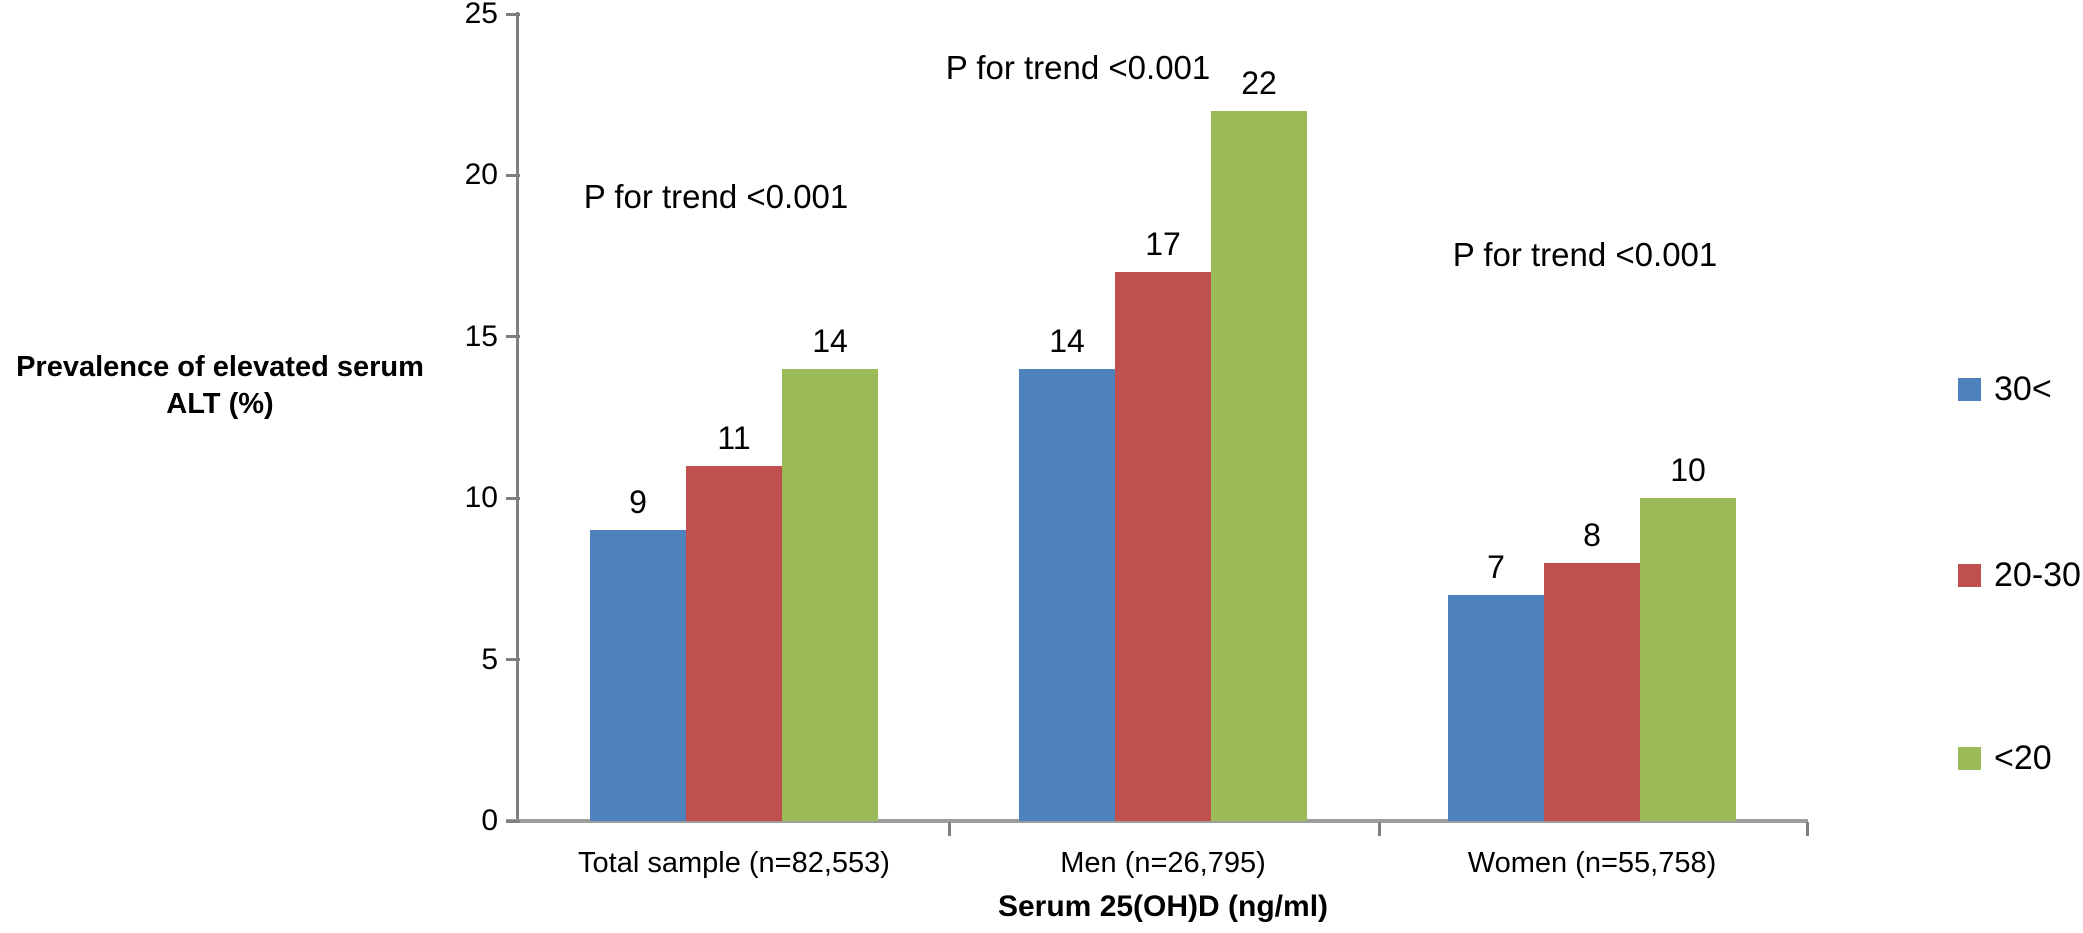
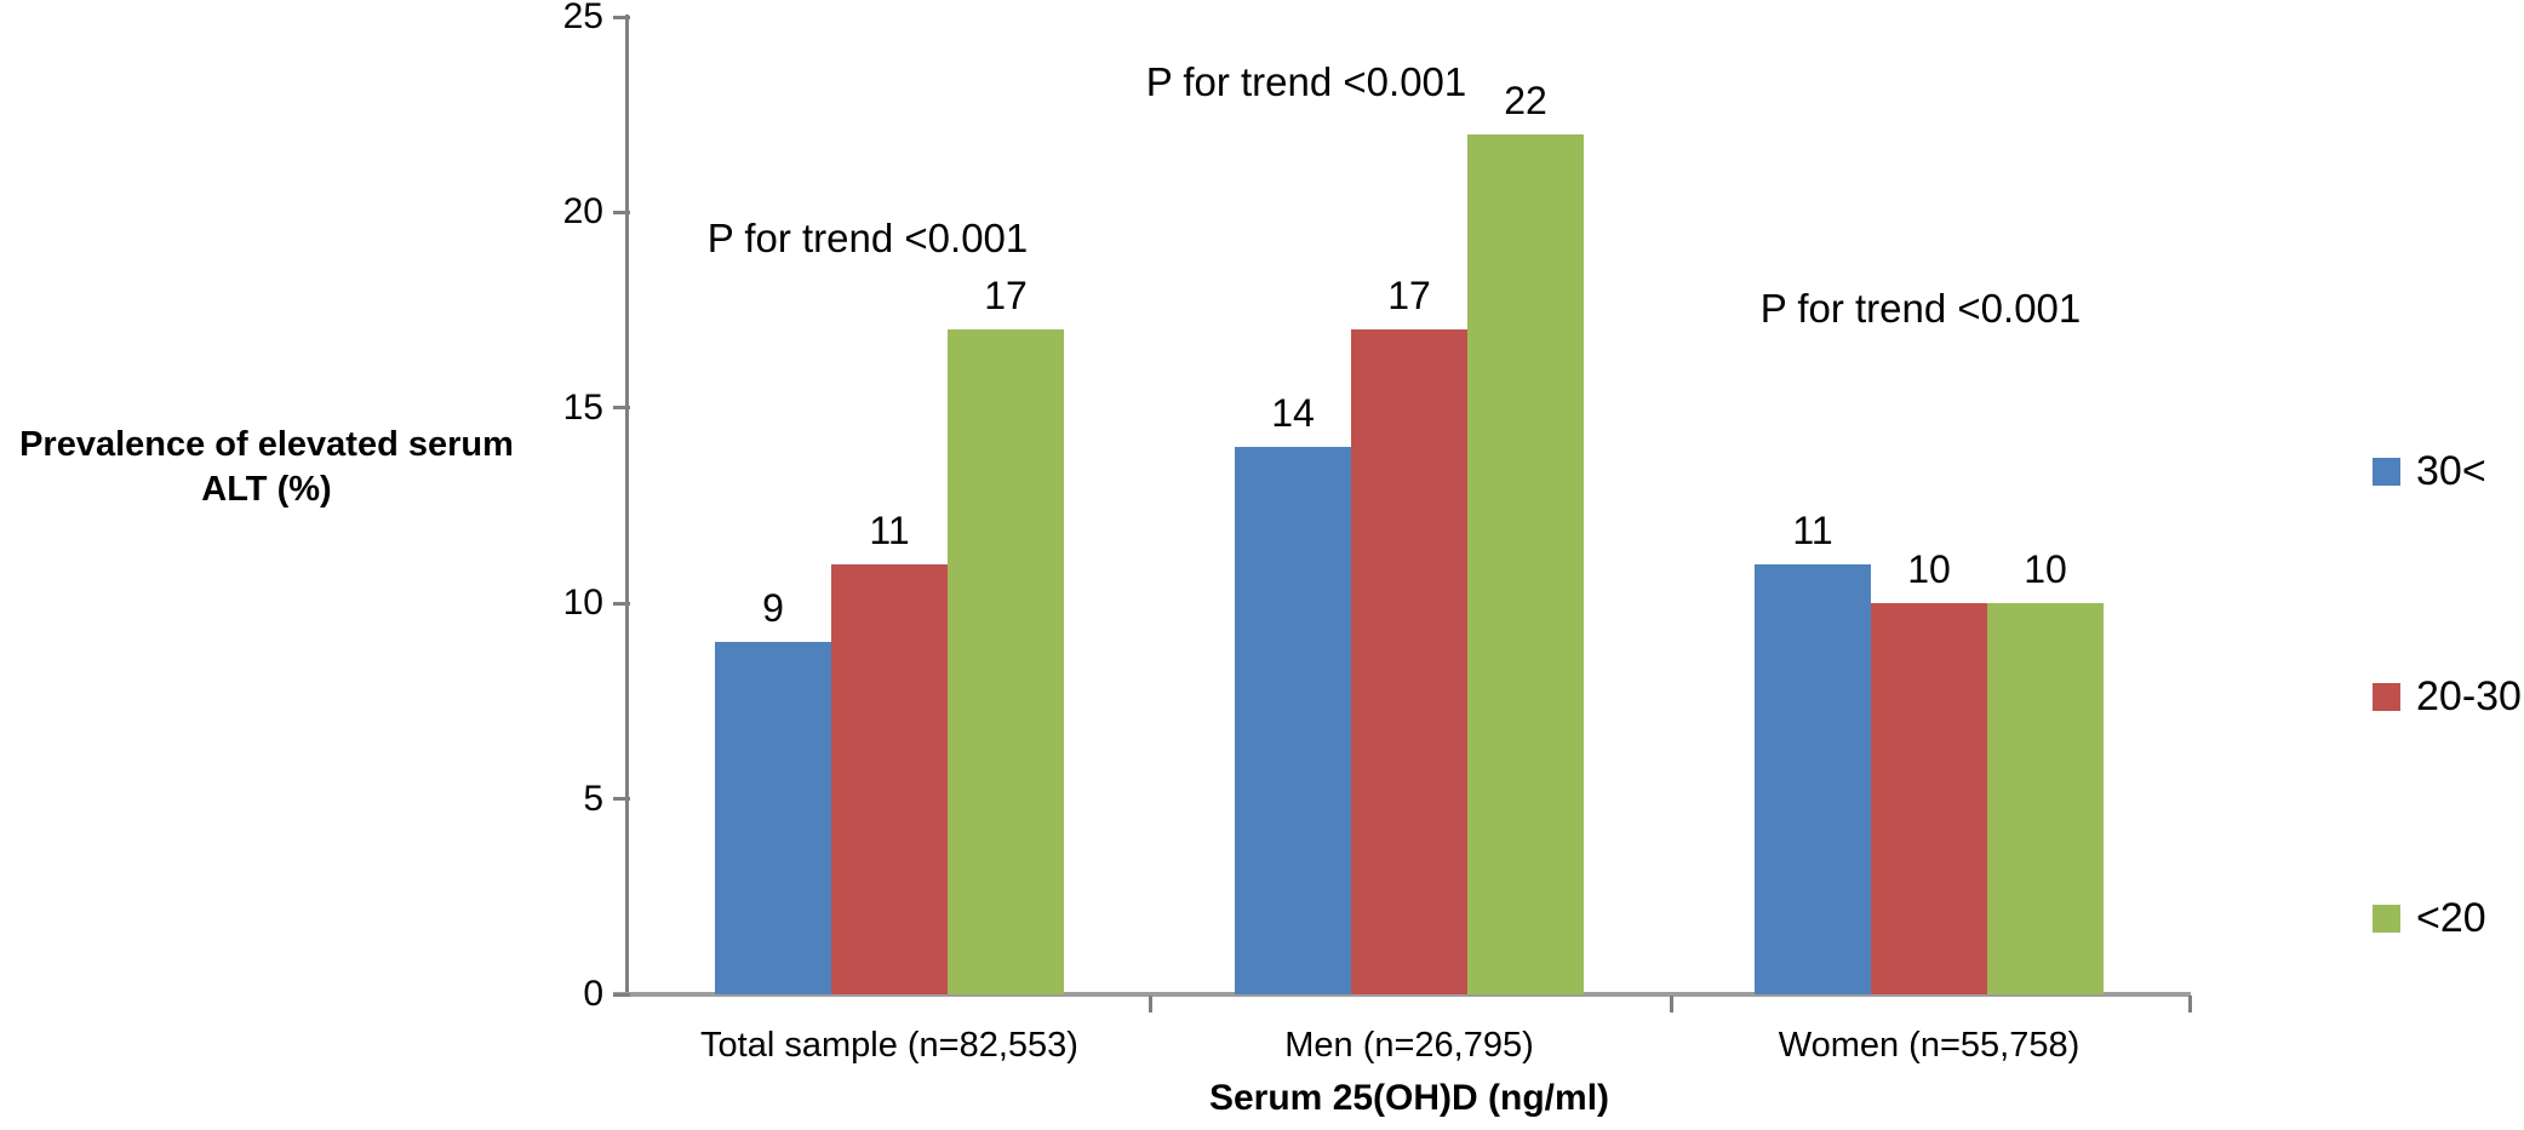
<20/Total sample (n=82,553): 14 -> 17
30</Women (n=55,758): 7 -> 11
20-30/Women (n=55,758): 8 -> 10
